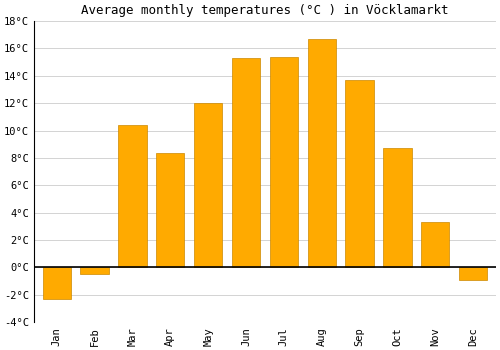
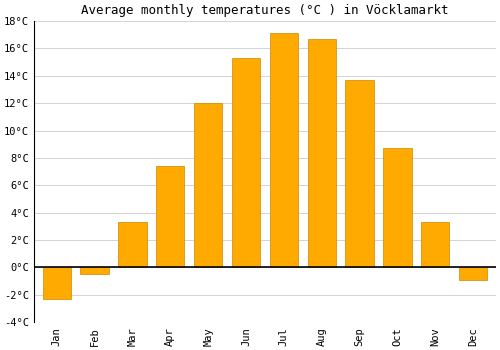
Mar: 10.4°C -> 3.3°C
Apr: 8.4°C -> 7.4°C
Jul: 15.4°C -> 17.1°C
